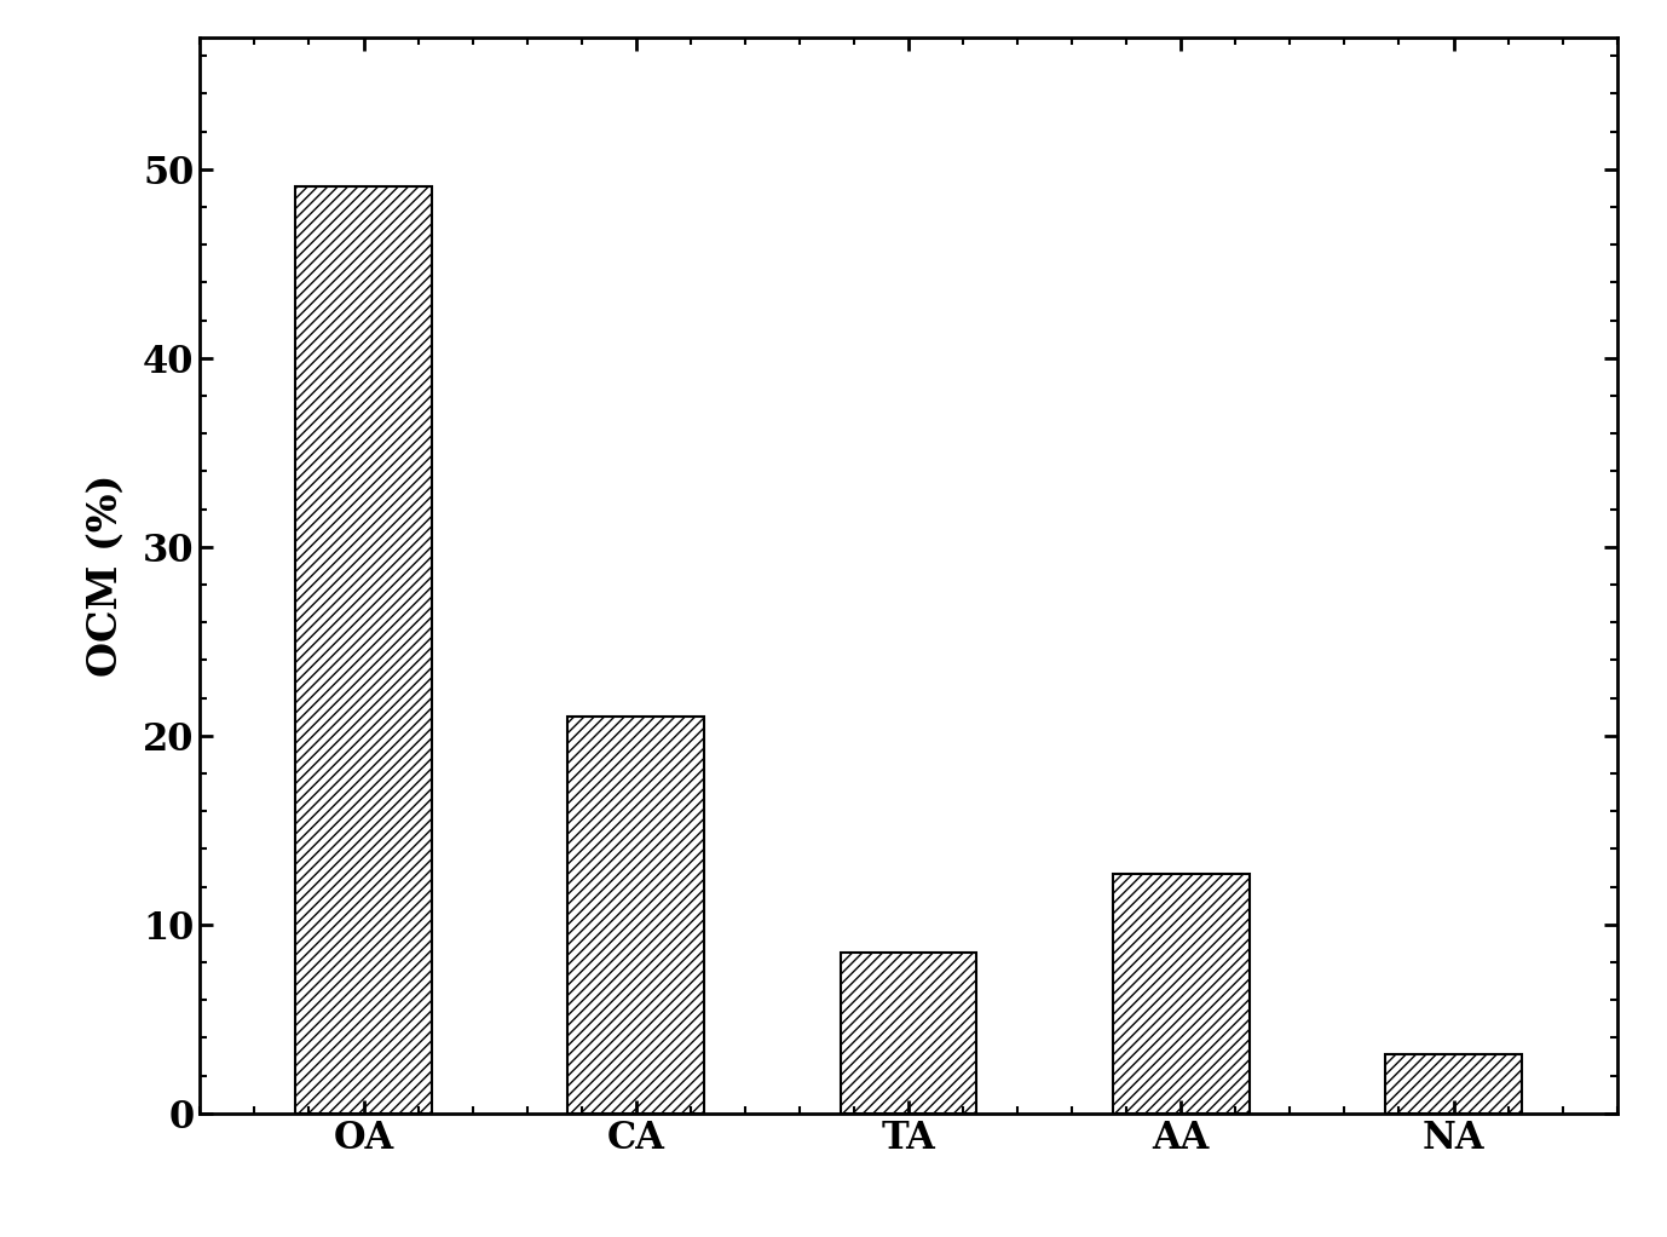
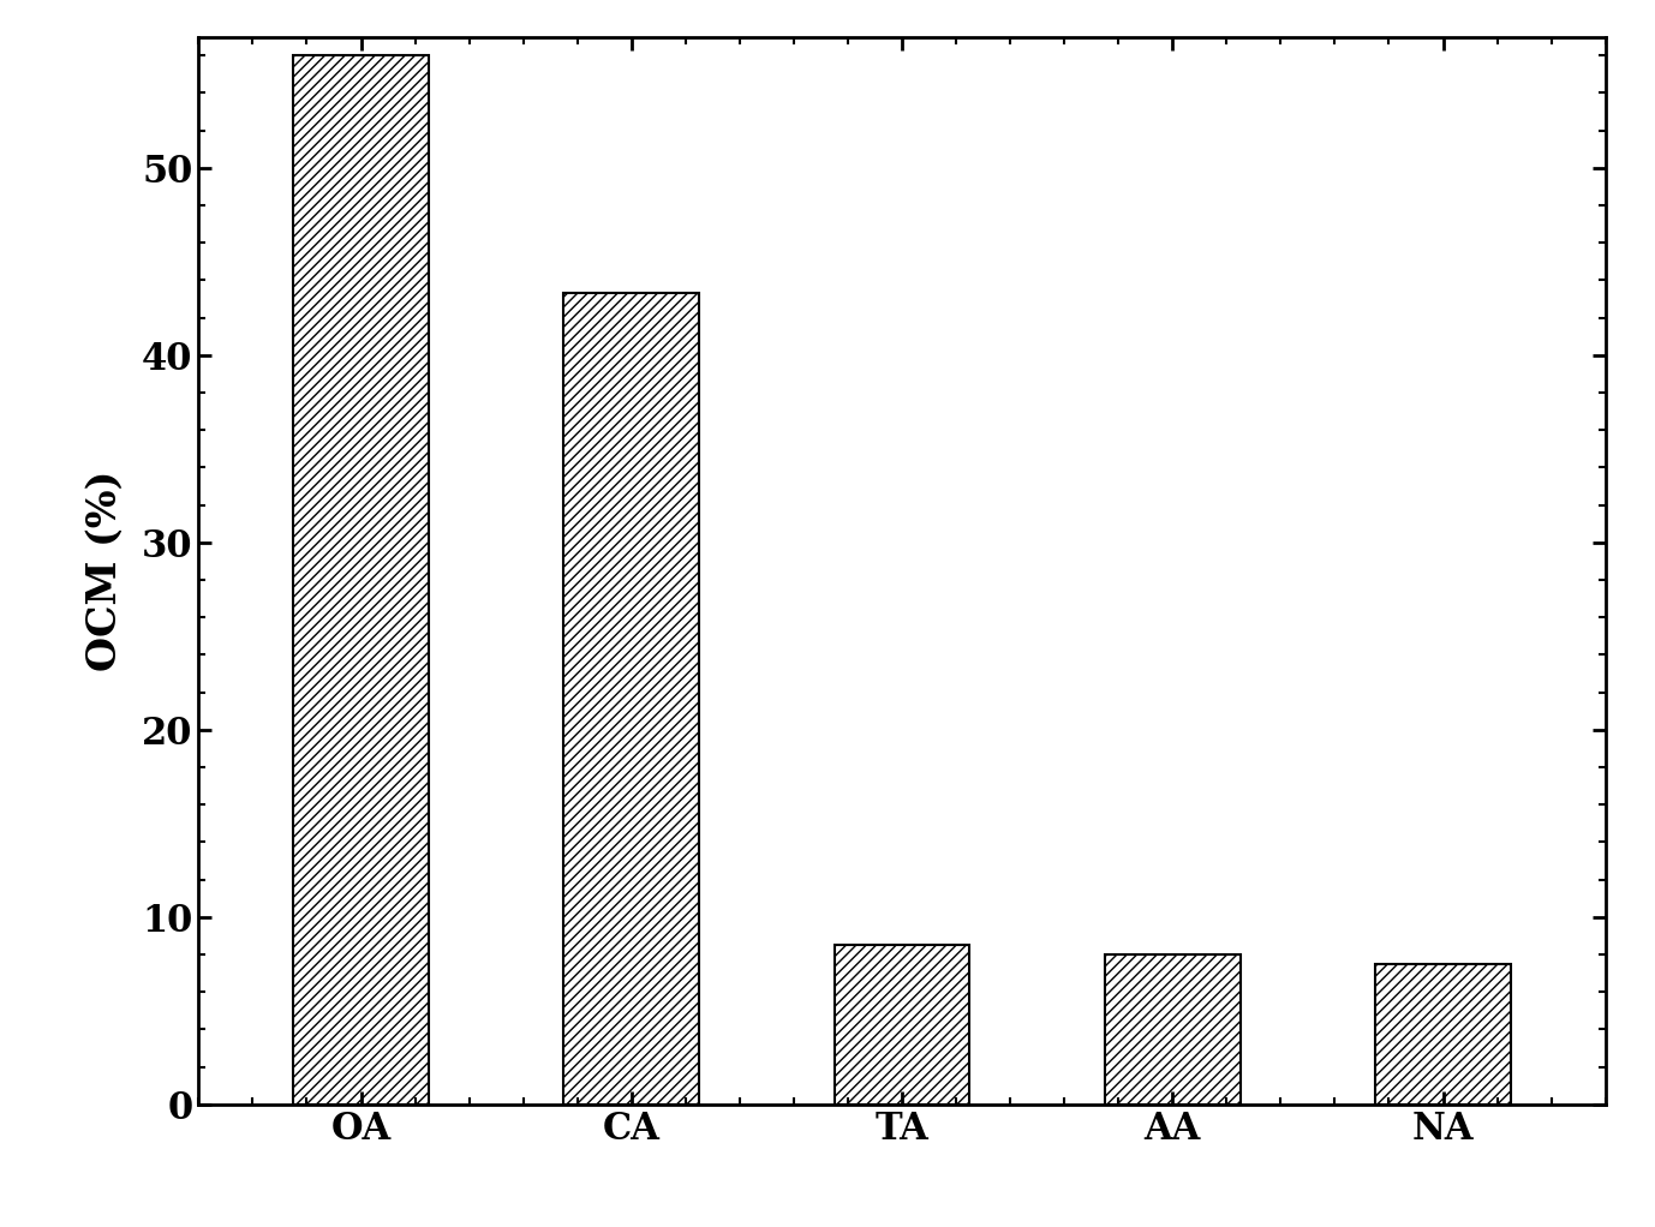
OA: 49.1 -> 56.0
CA: 21.0 -> 43.3
AA: 12.7 -> 8.0
NA: 3.1 -> 7.5
